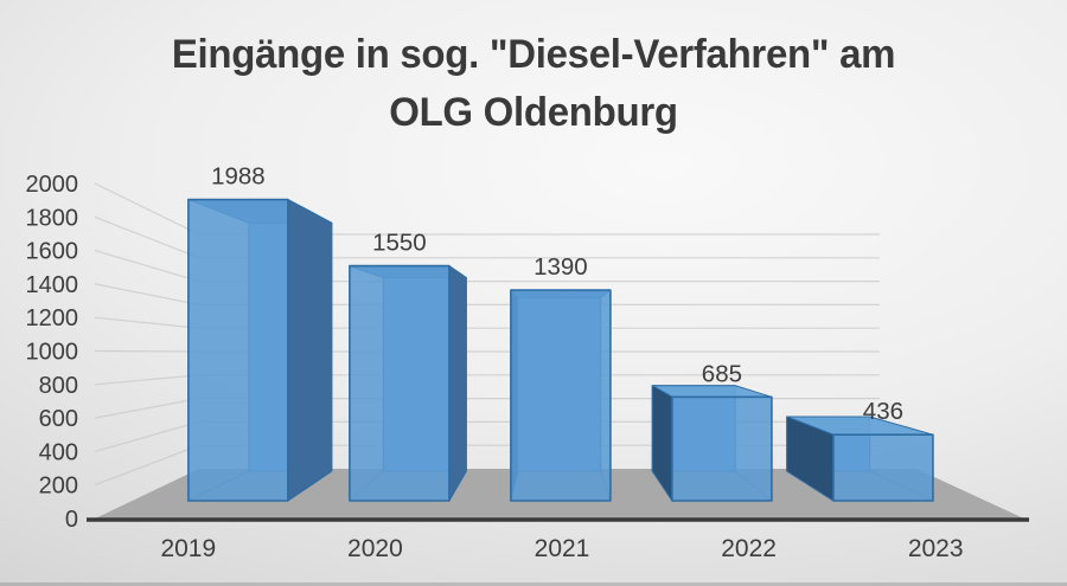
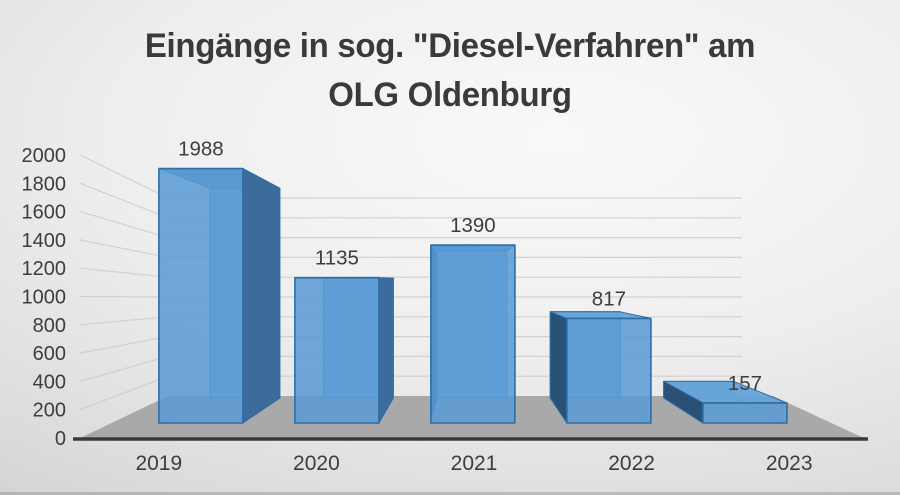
2020: 1550 -> 1135
2022: 685 -> 817
2023: 436 -> 157
